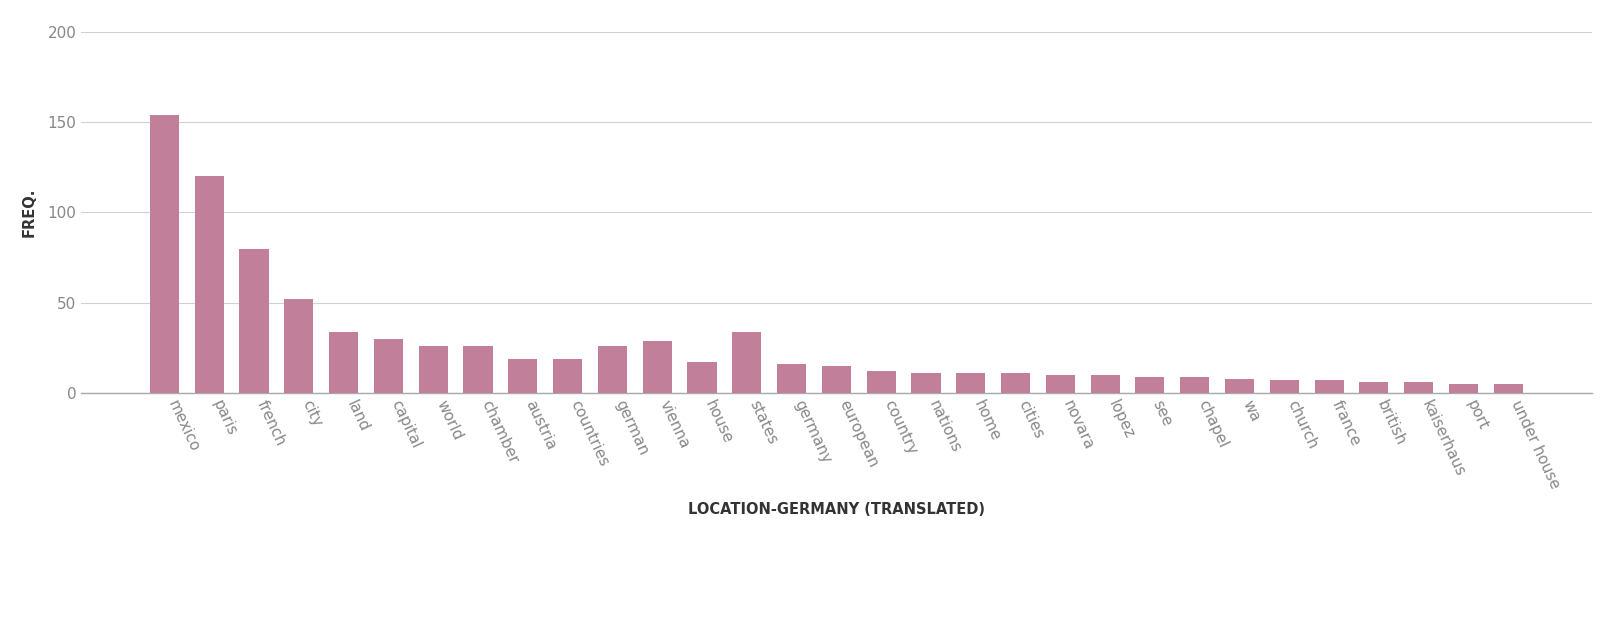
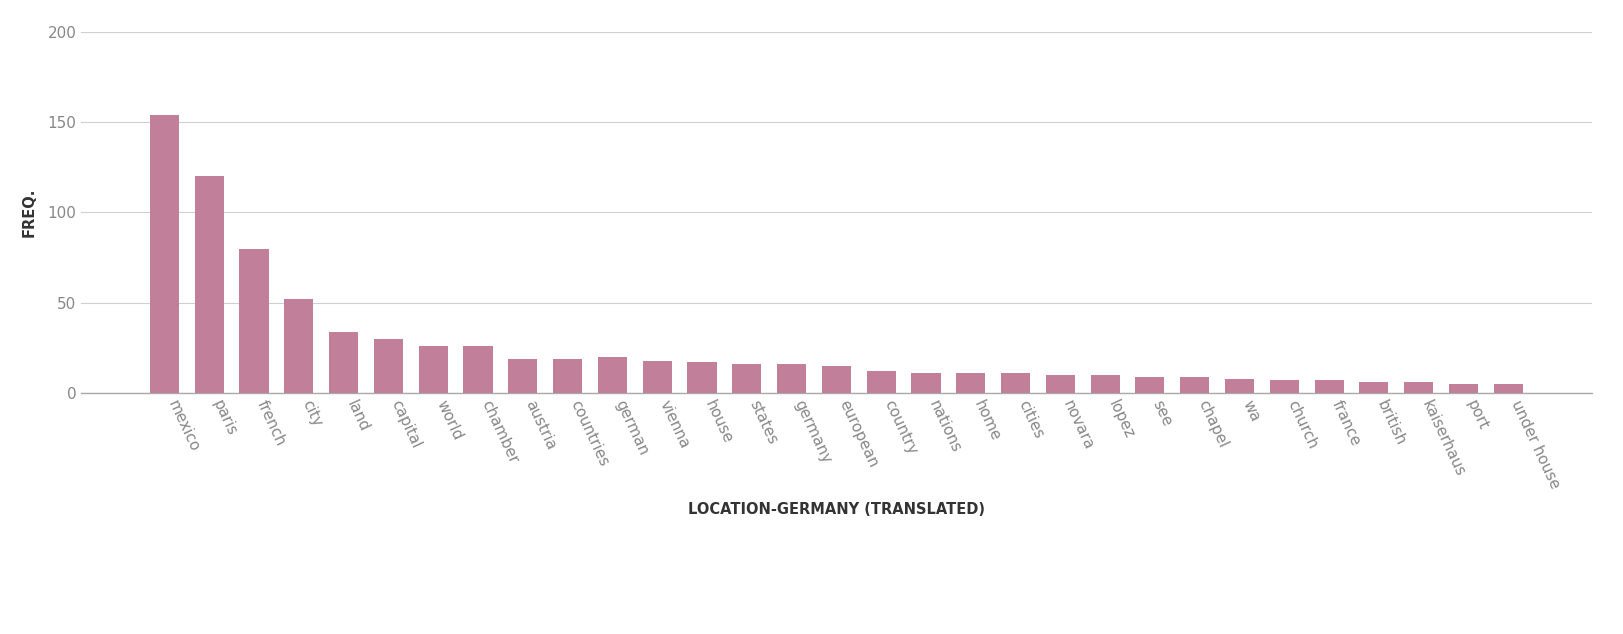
german: 26 -> 20
vienna: 29 -> 18
states: 34 -> 16
